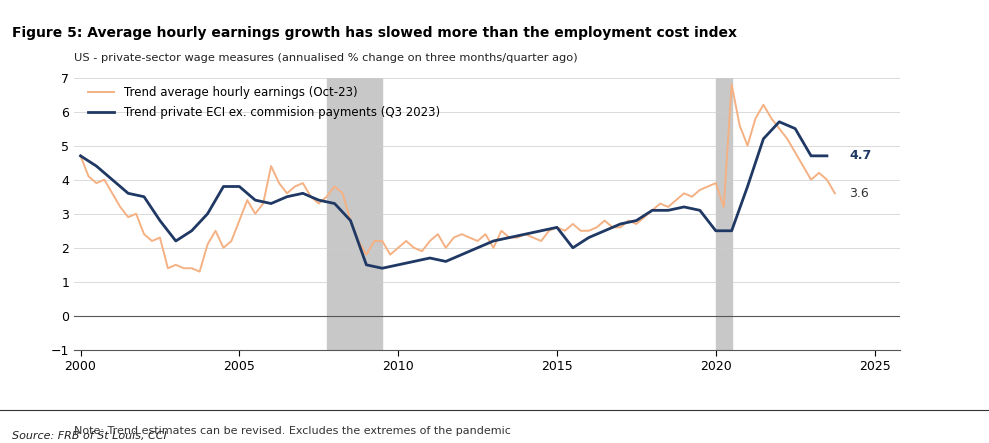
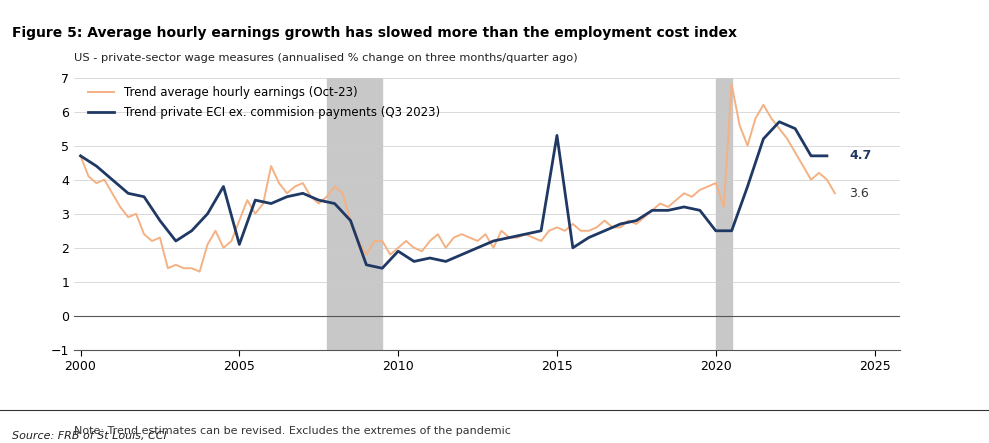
Trend private ECI ex. commision payments (Q3 2023)/2005: 3.8 -> 2.1
Trend private ECI ex. commision payments (Q3 2023)/2010: 1.5 -> 1.9
Trend private ECI ex. commision payments (Q3 2023)/2015: 2.6 -> 5.3
